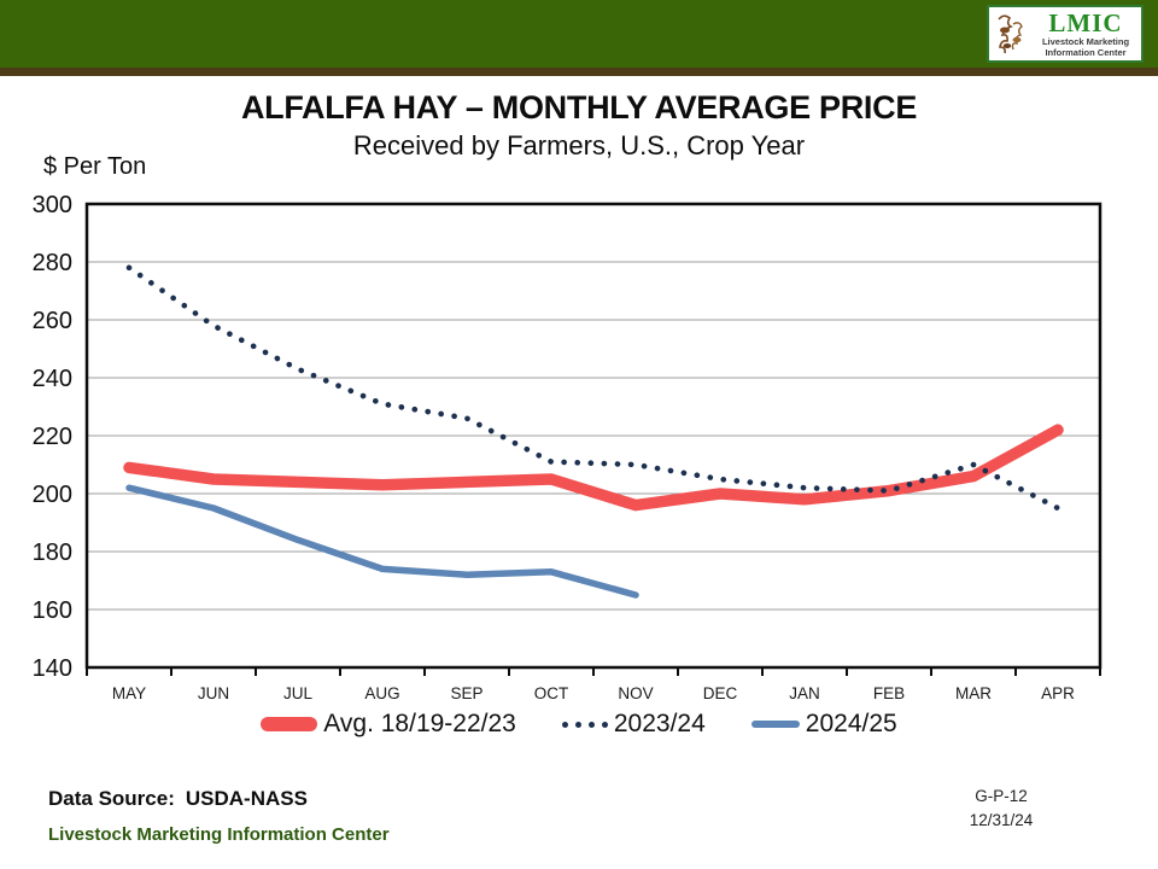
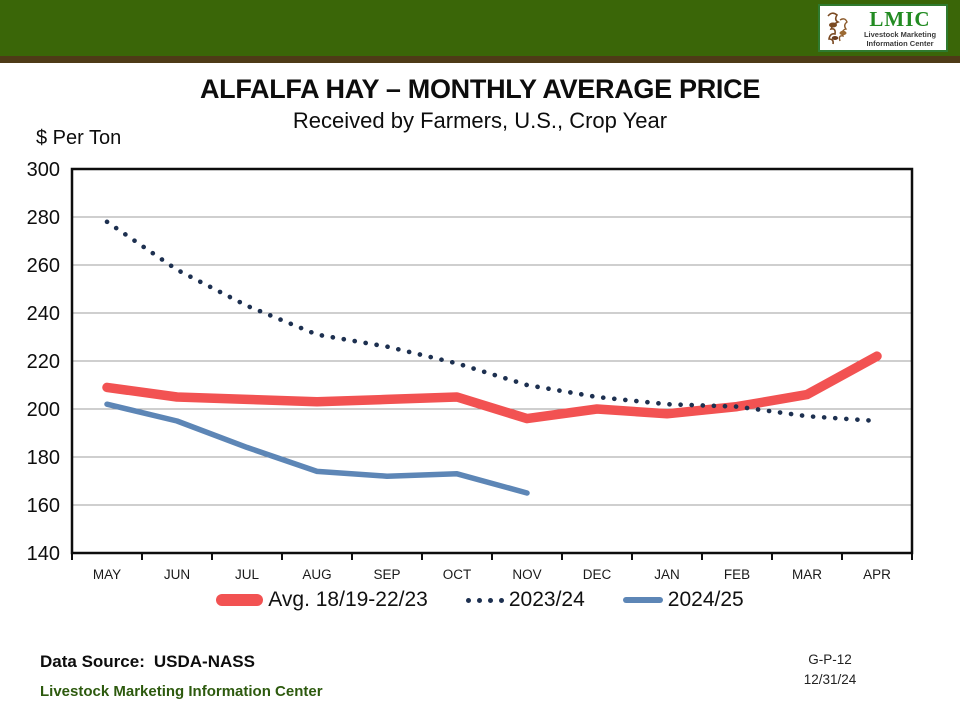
2023/24/OCT: 211 -> 219
2023/24/MAR: 210 -> 197
